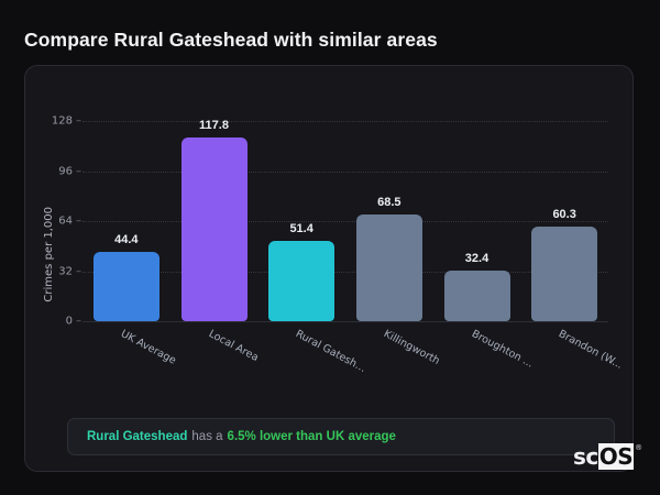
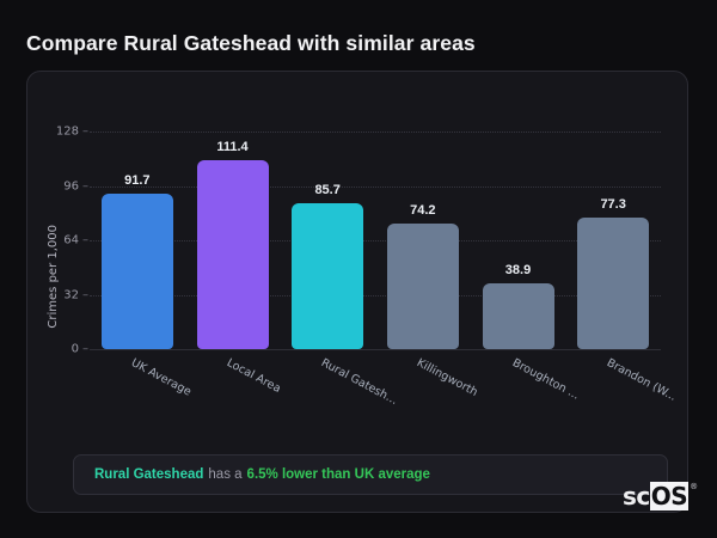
UK Average: 44.4 -> 91.7
Local Area: 117.8 -> 111.4
Rural Gateshead: 51.4 -> 85.7
Killingworth: 68.5 -> 74.2
Broughton ...: 32.4 -> 38.9
Brandon (W...: 60.3 -> 77.3
